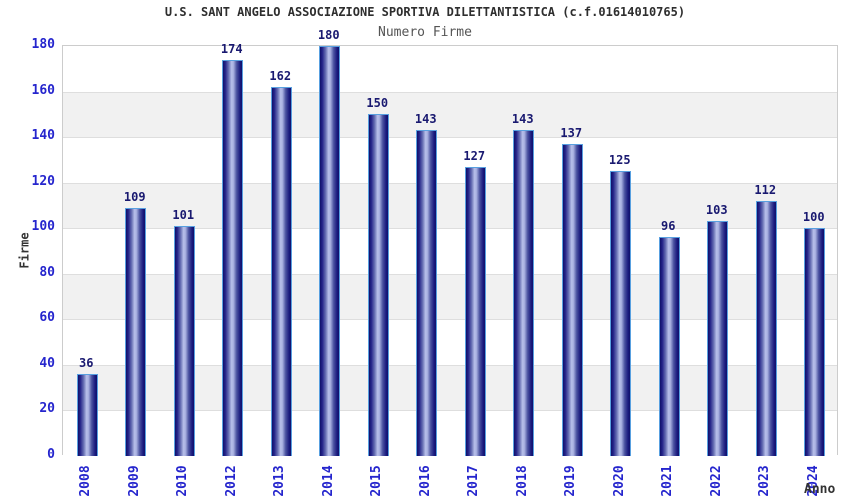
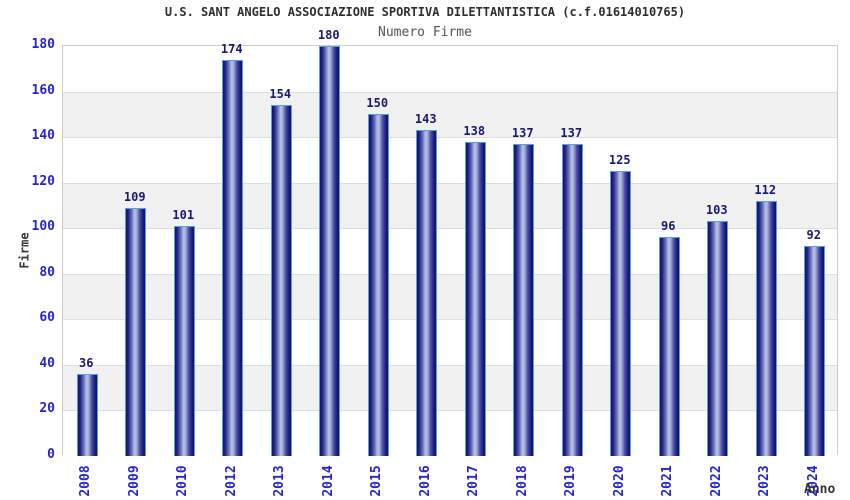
2013: 162 -> 154
2017: 127 -> 138
2018: 143 -> 137
2024: 100 -> 92
